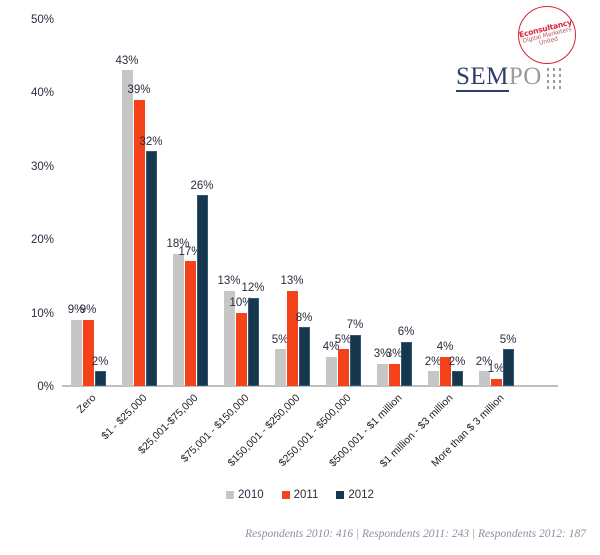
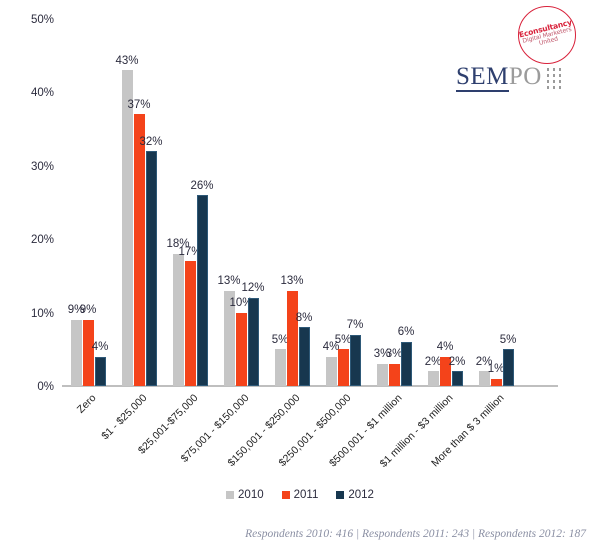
2012/Zero: 2% -> 4%
2011/$1 - $25,000: 39% -> 37%
